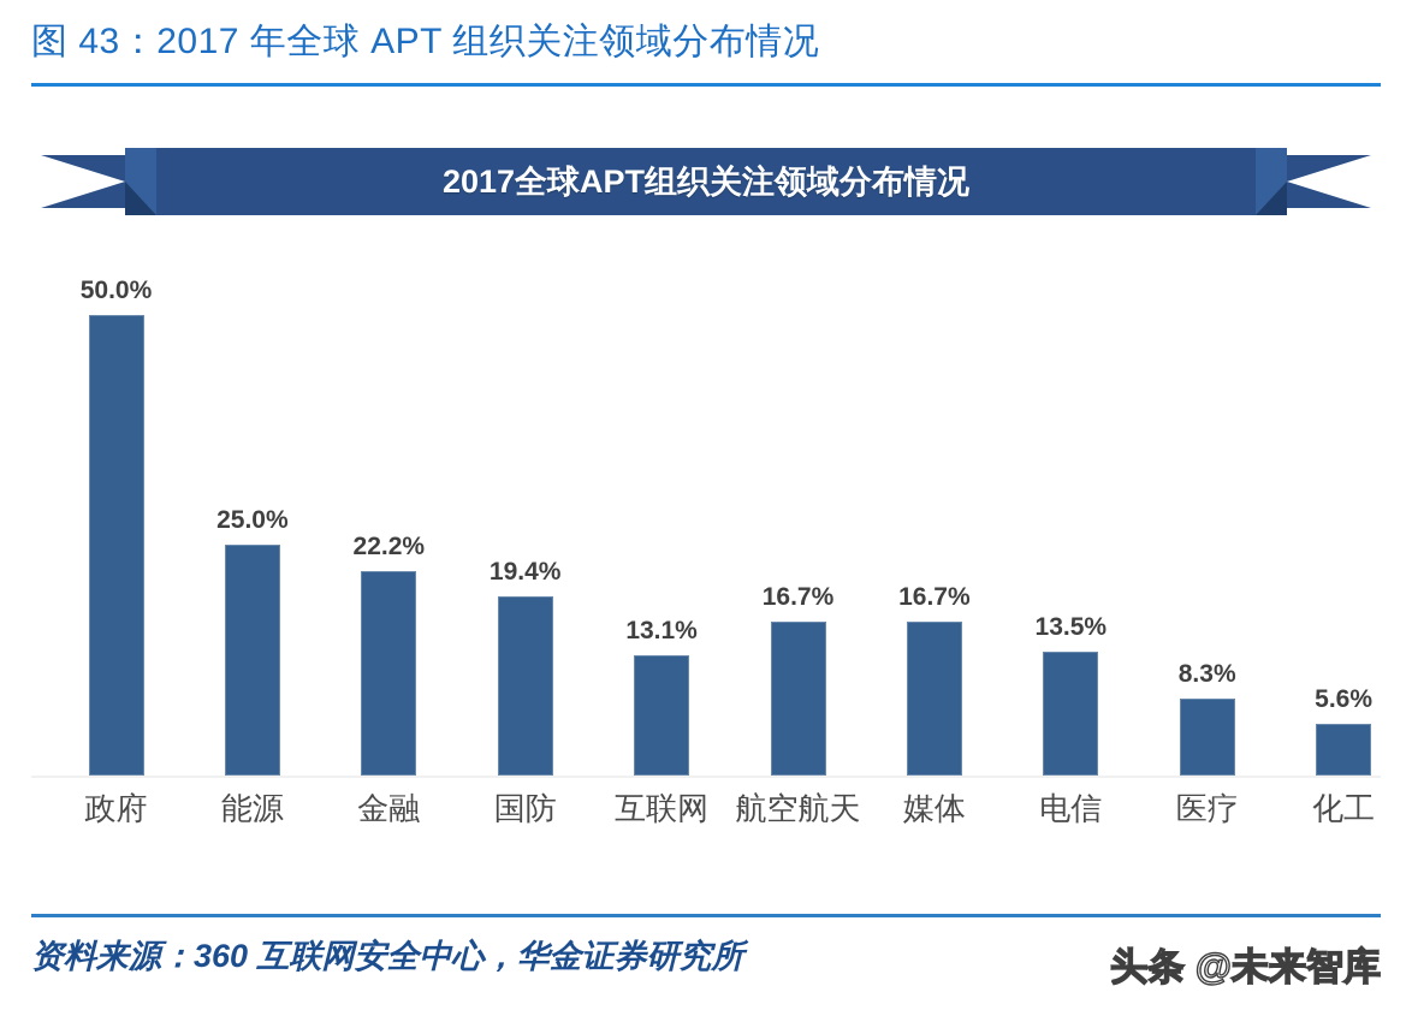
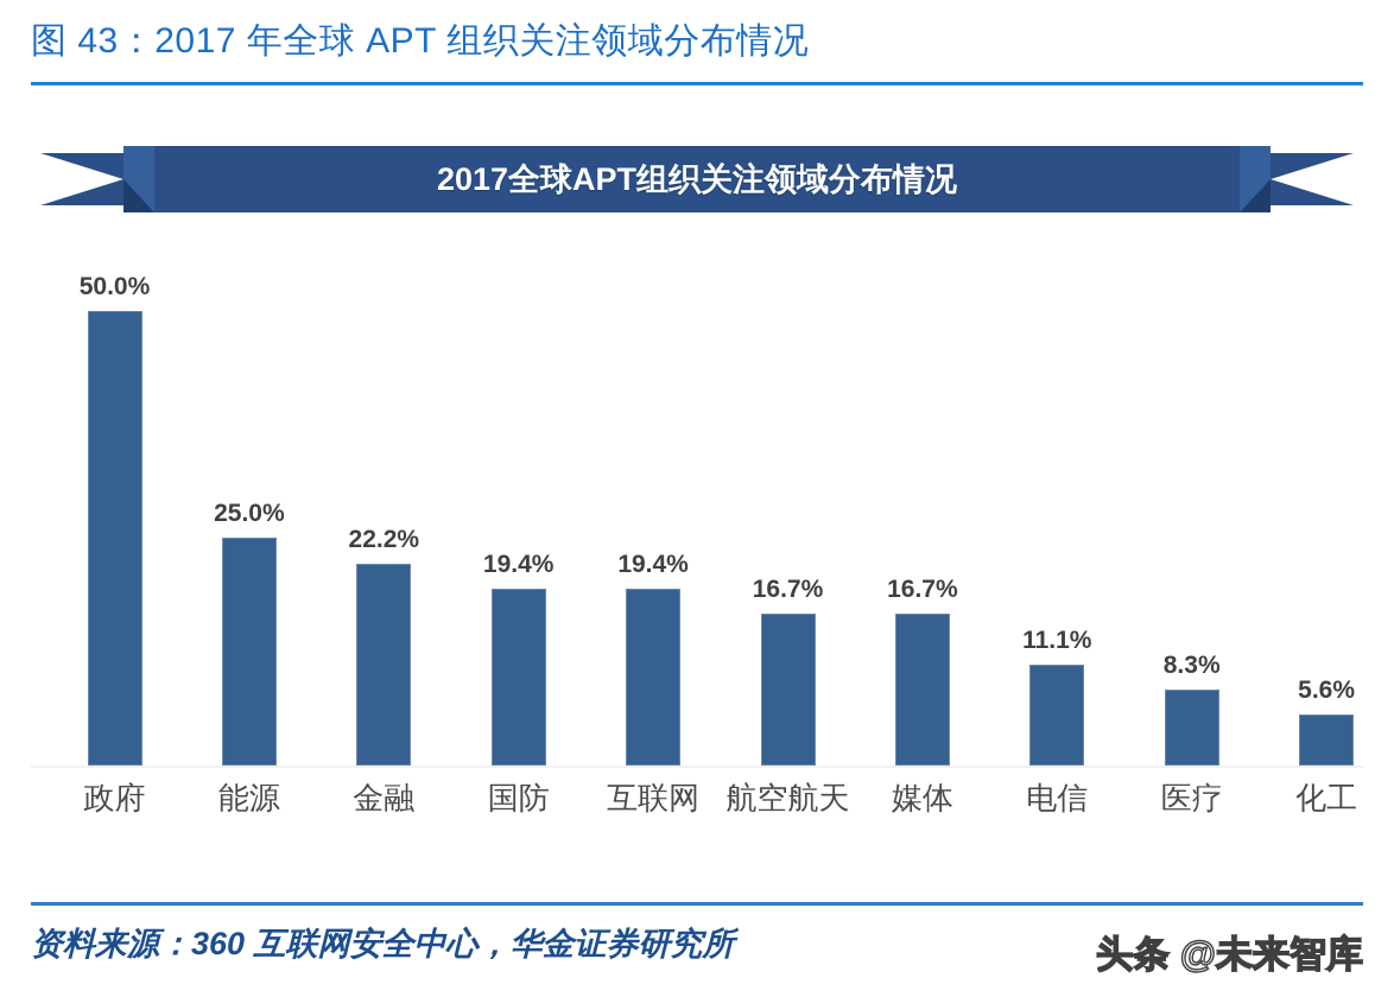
互联网: 13.1% -> 19.4%
电信: 13.5% -> 11.1%
